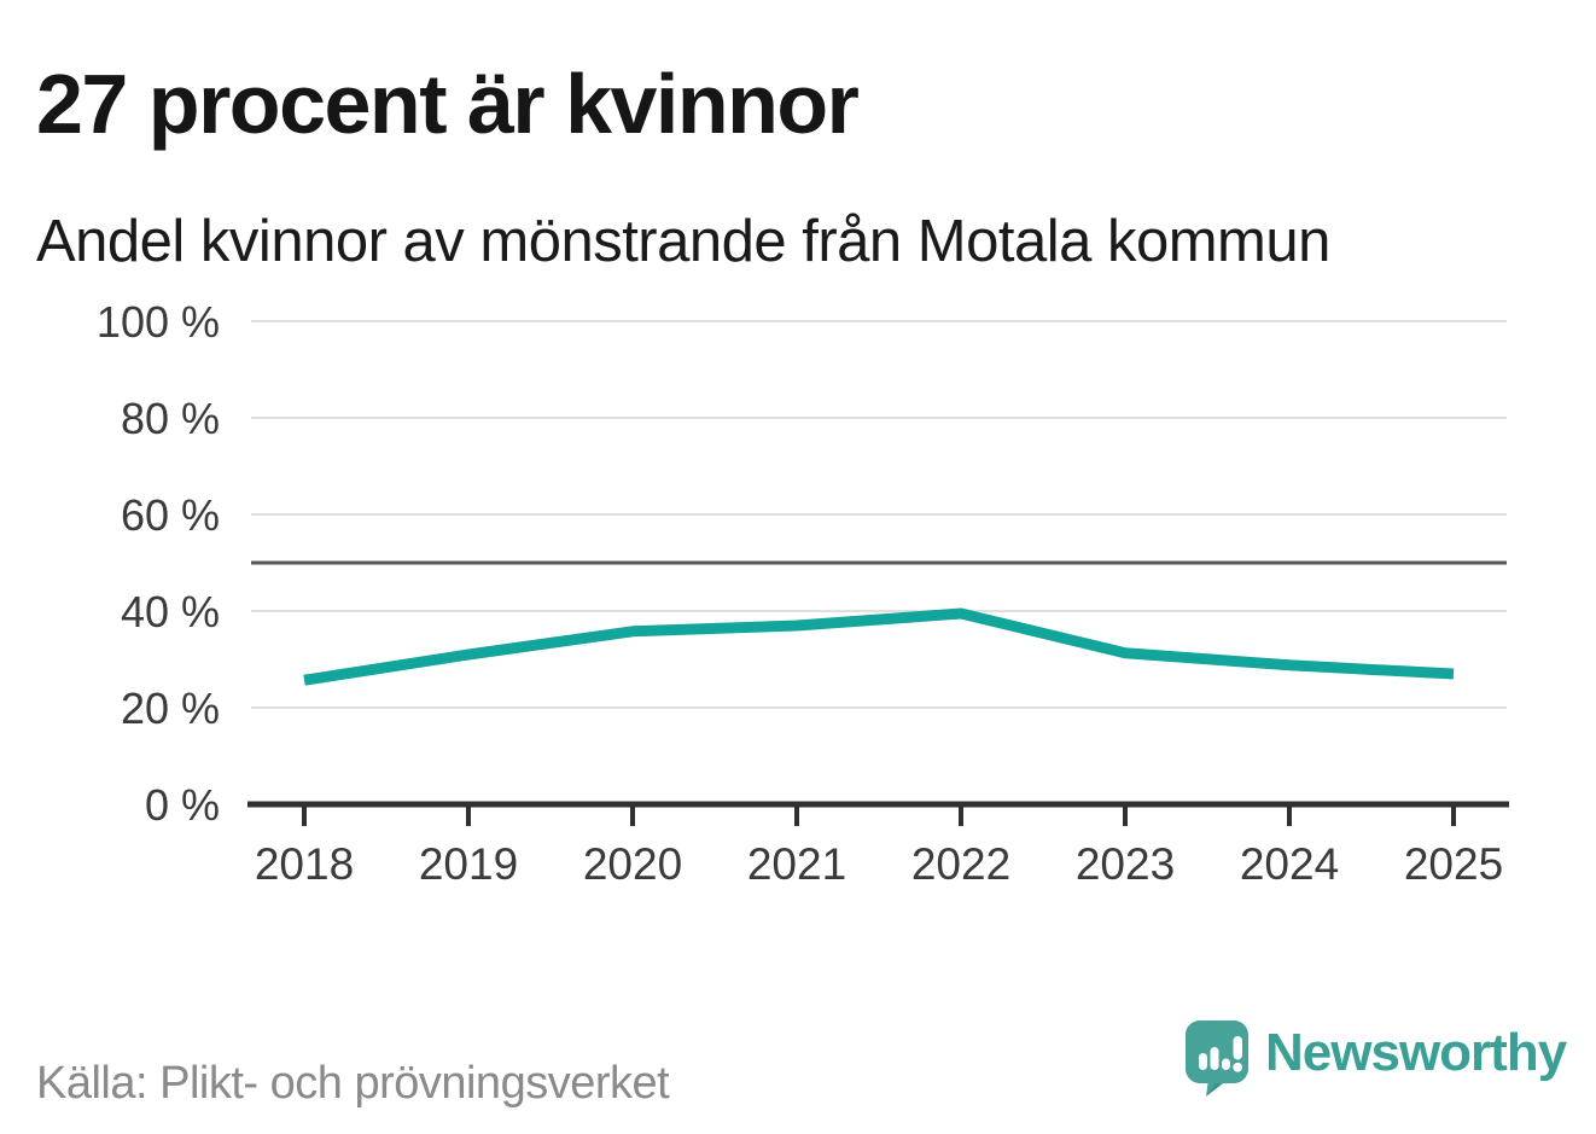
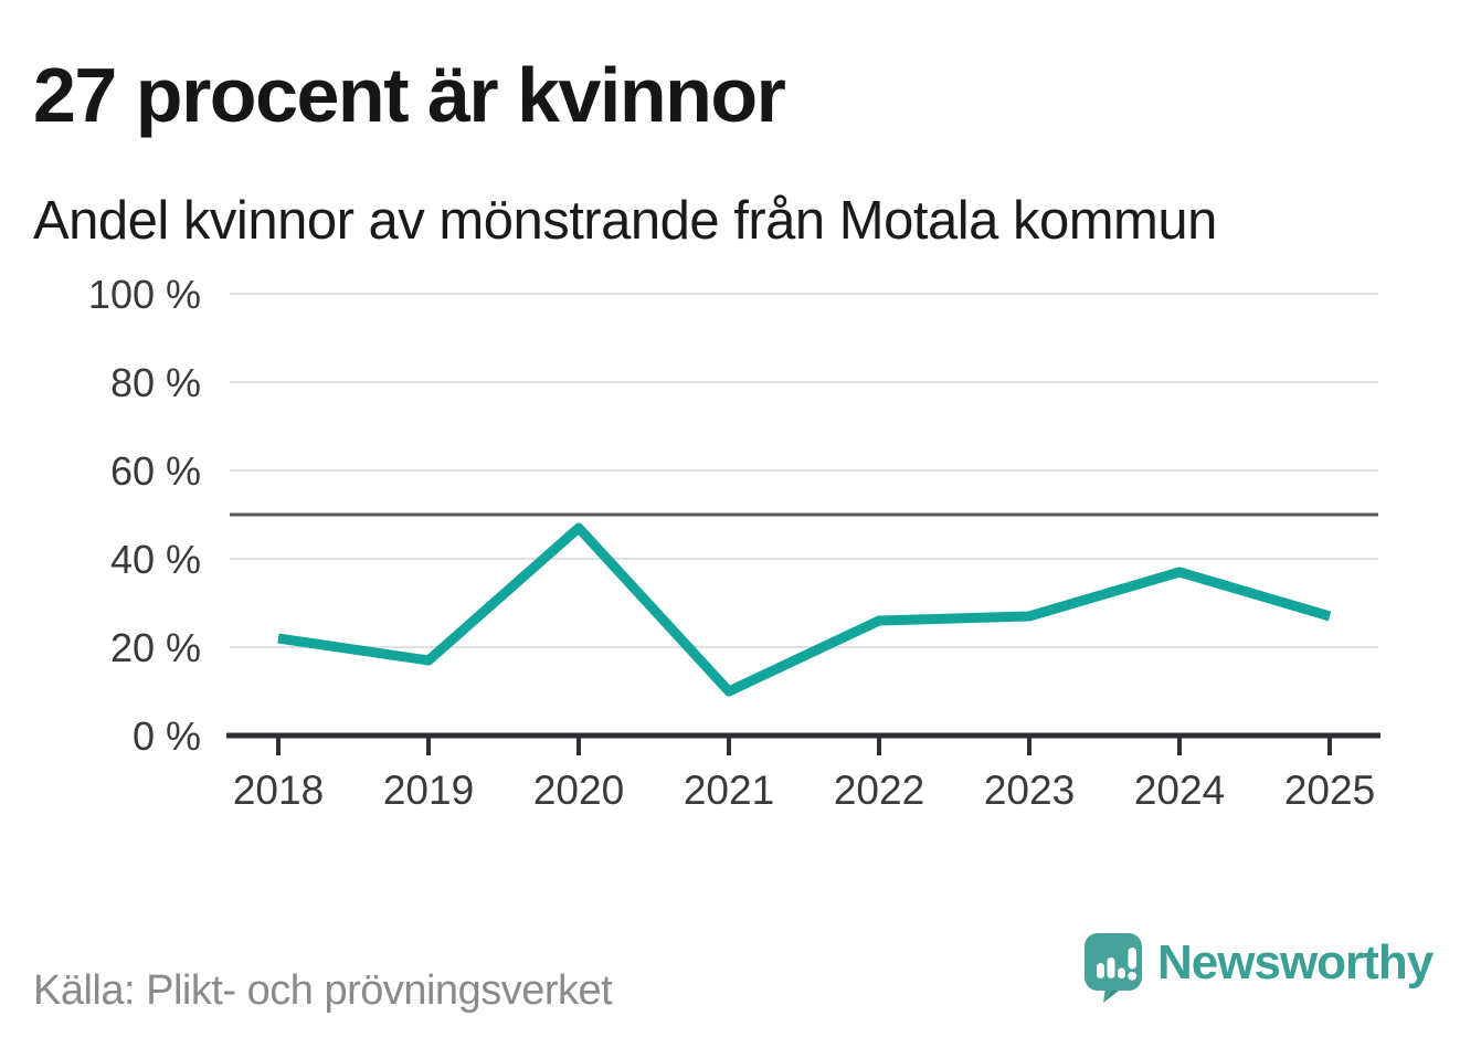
2018: 26% -> 22%
2019: 31% -> 17%
2020: 36% -> 47%
2021: 37% -> 10%
2022: 40% -> 26%
2023: 31% -> 27%
2024: 29% -> 37%
